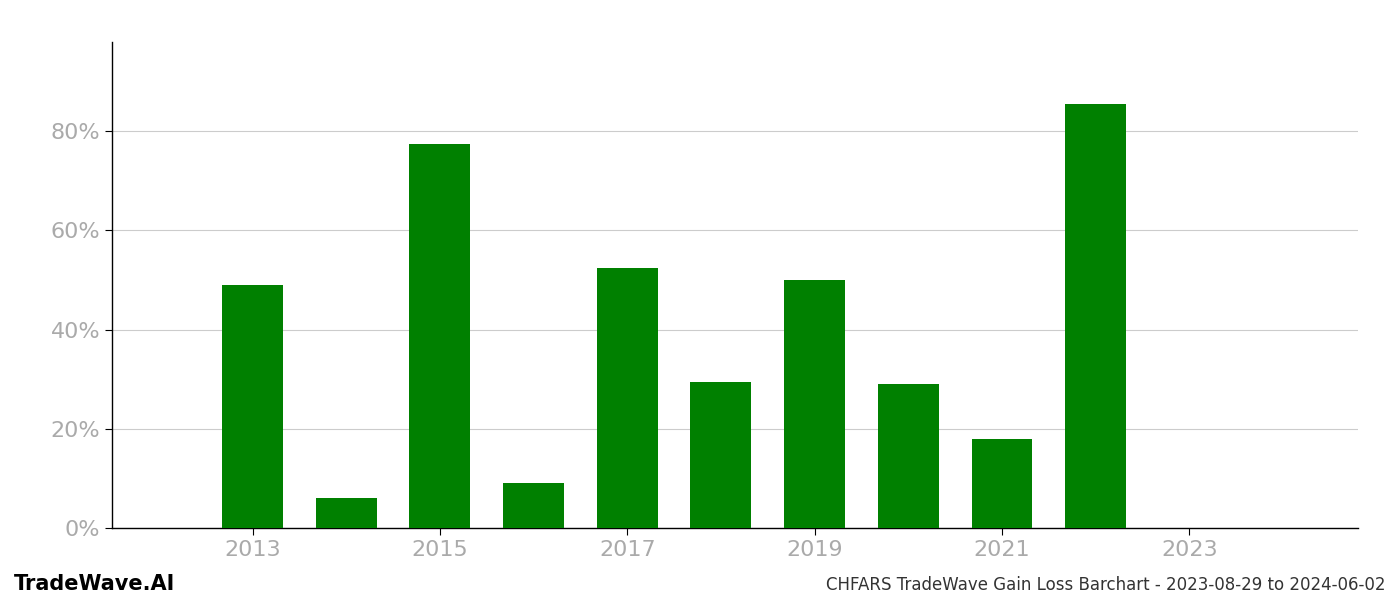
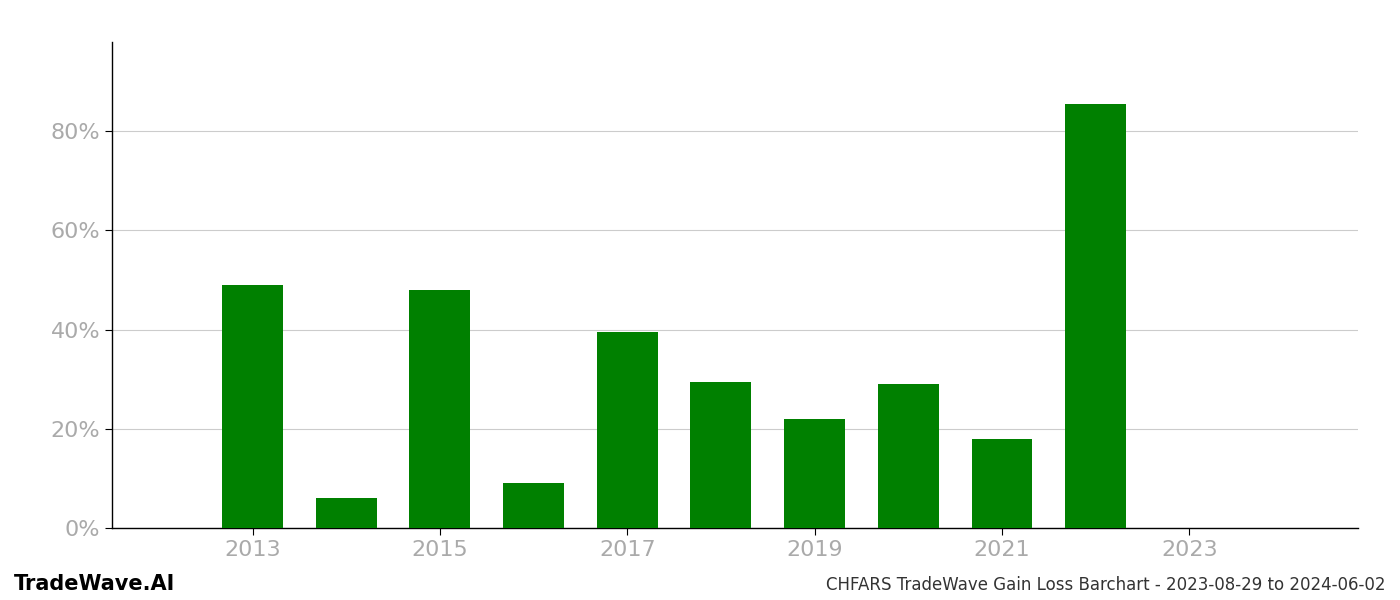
2015: 77.5% -> 48.0%
2017: 52.5% -> 39.5%
2019: 50.0% -> 22.0%
